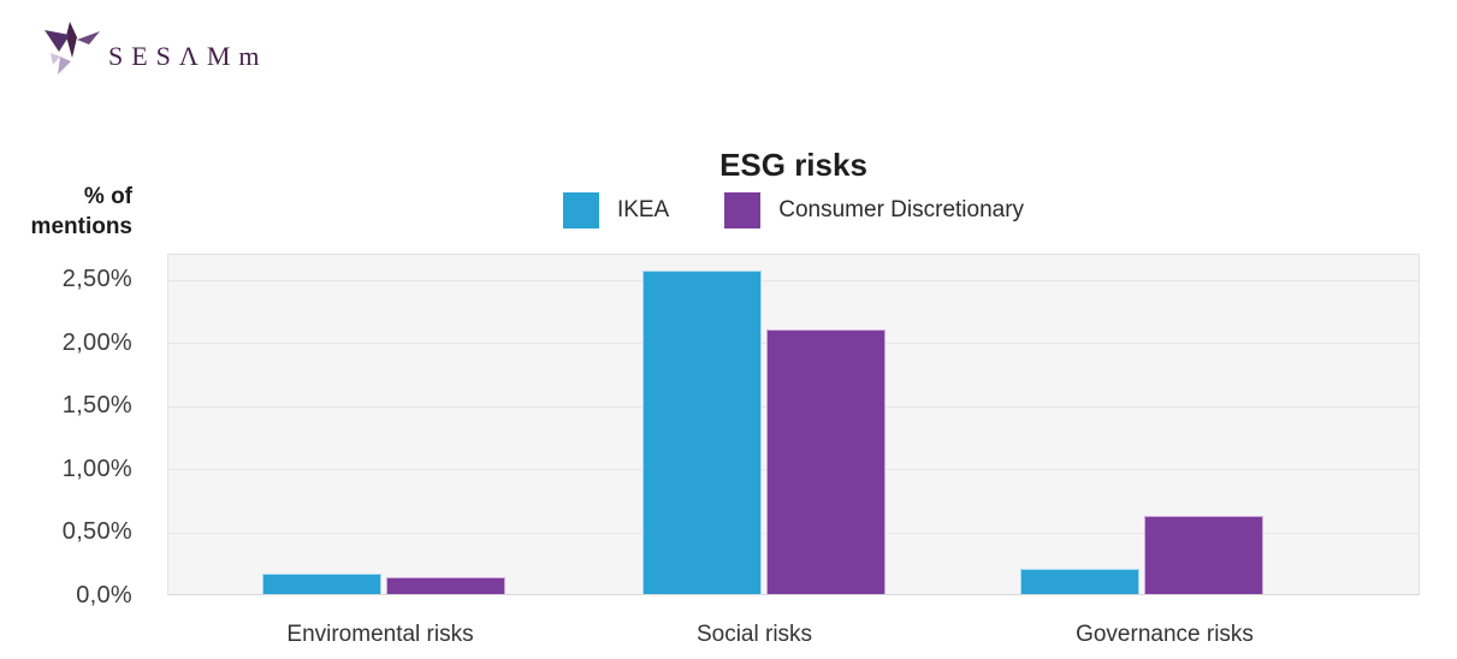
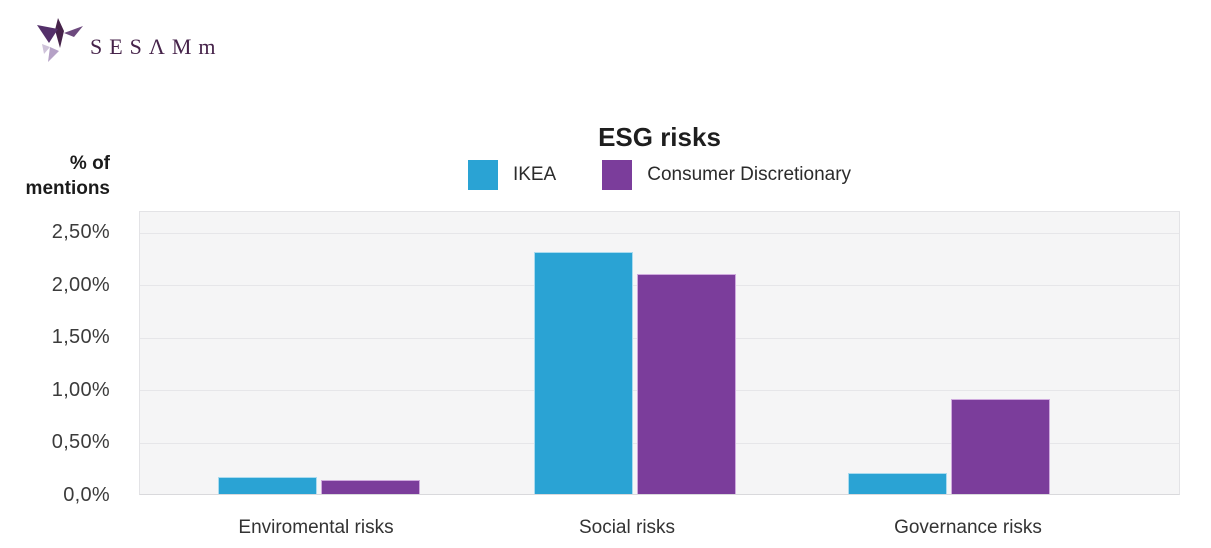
IKEA/Social risks: 2,56% -> 2,30%
Consumer Discretionary/Governance risks: 0,62% -> 0,90%
